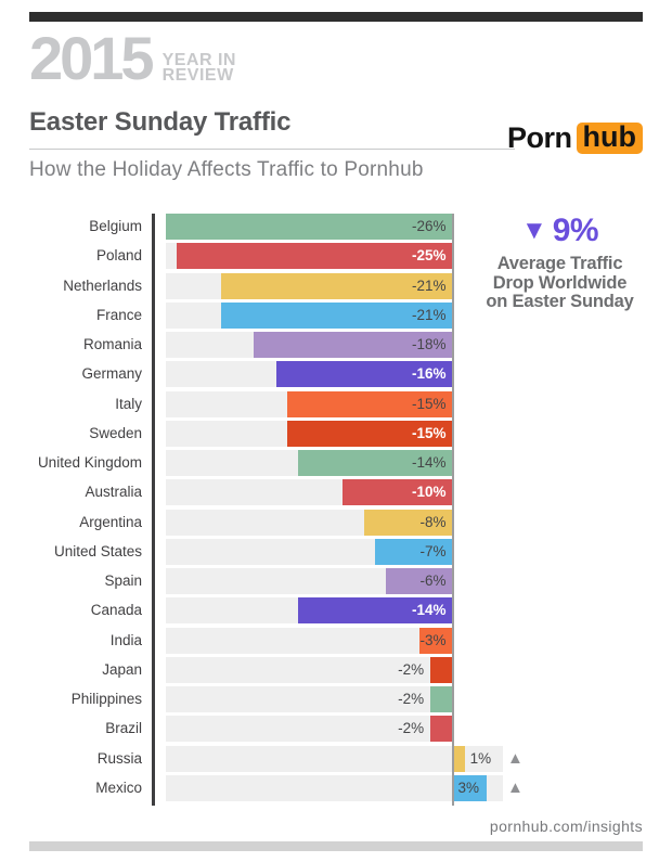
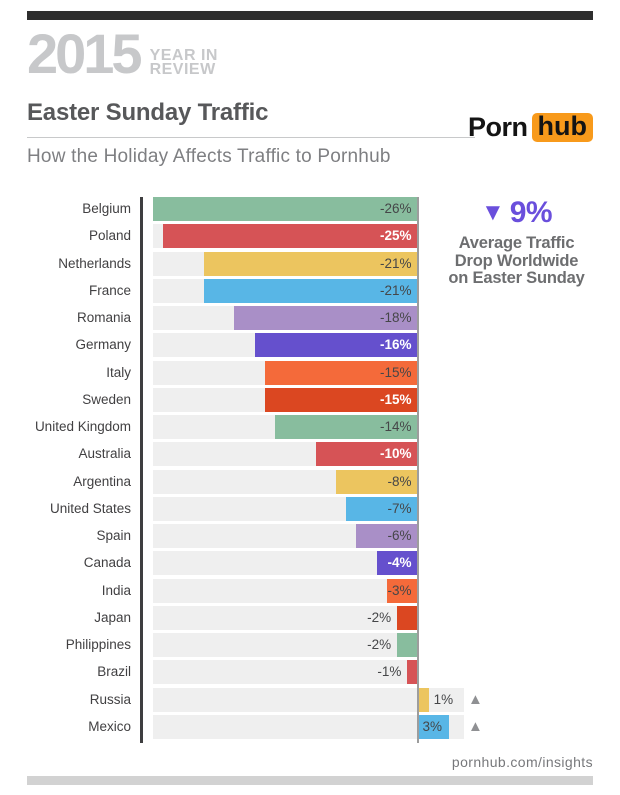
Canada: -14% -> -4%
Brazil: -2% -> -1%
